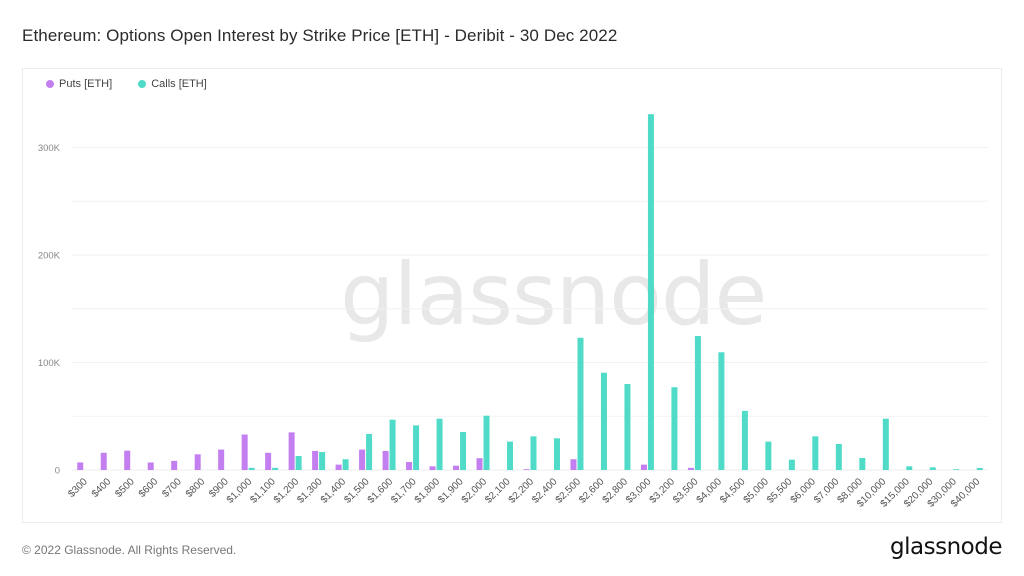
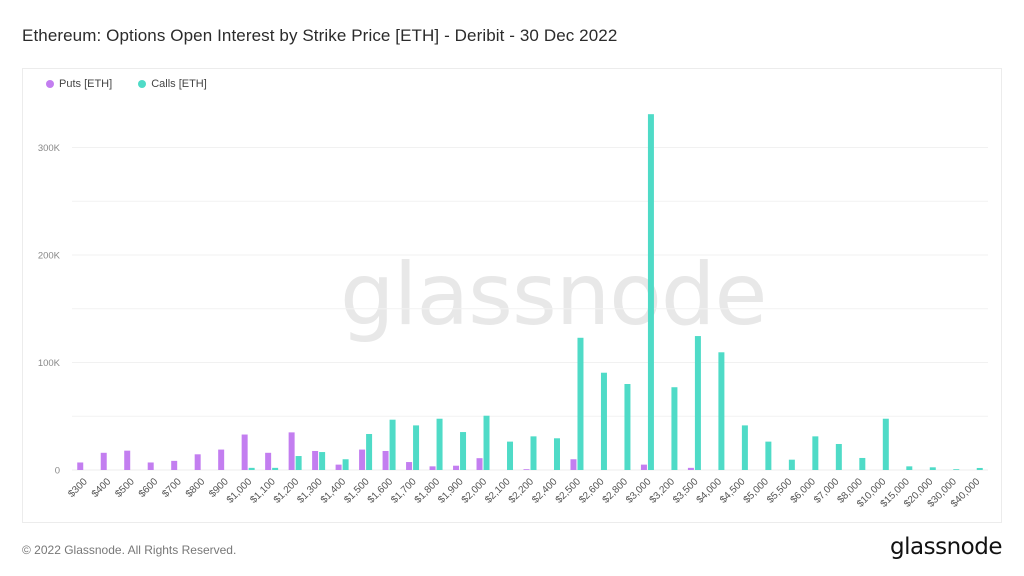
Calls [ETH]/$4,500: 55K -> 42K
